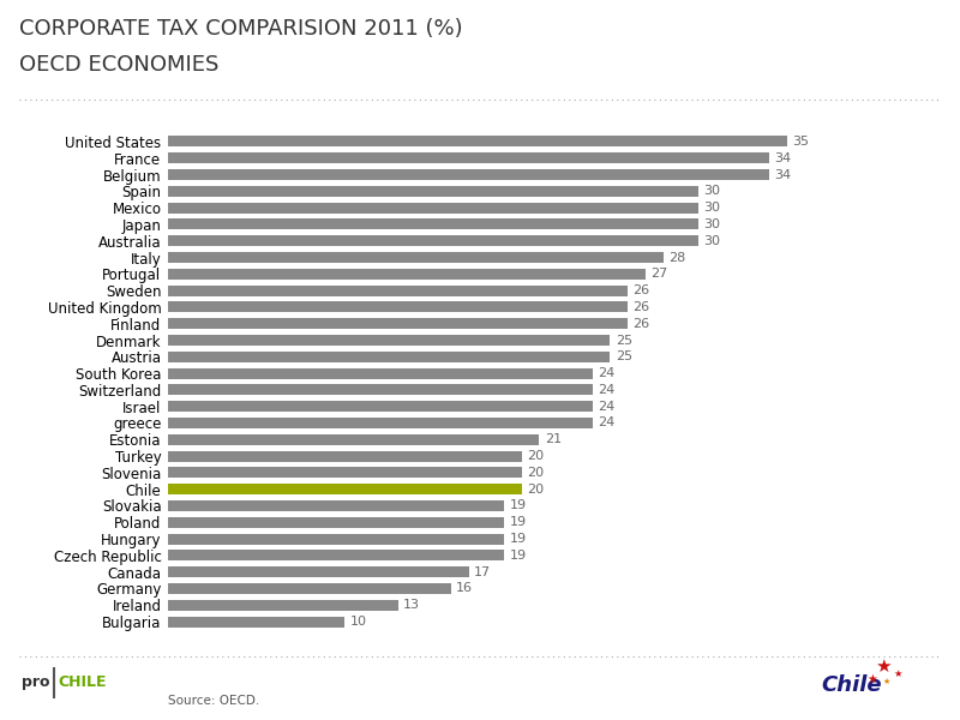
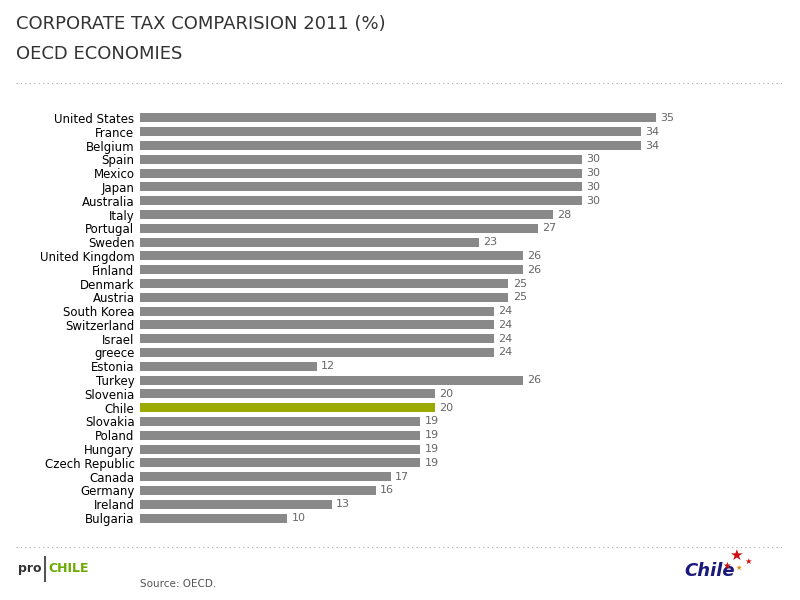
Sweden: 26 -> 23
Estonia: 21 -> 12
Turkey: 20 -> 26
